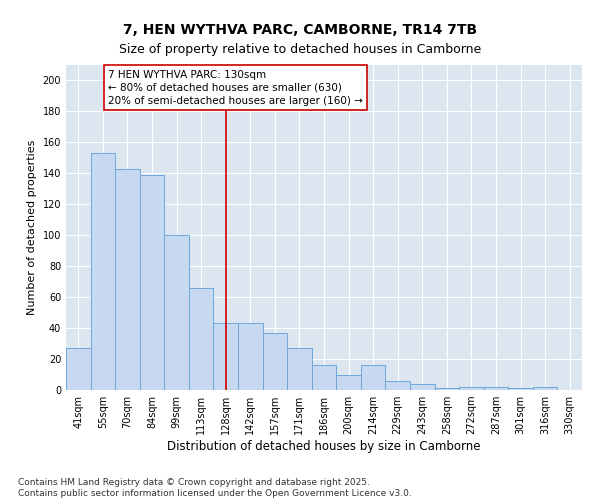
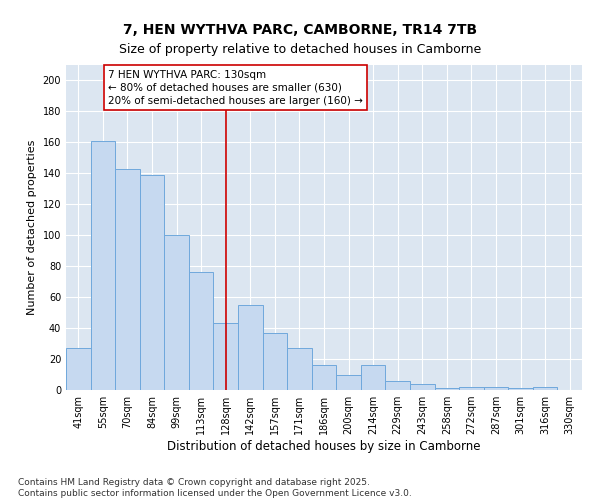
55sqm: 153 -> 161
113sqm: 66 -> 76
142sqm: 43 -> 55
